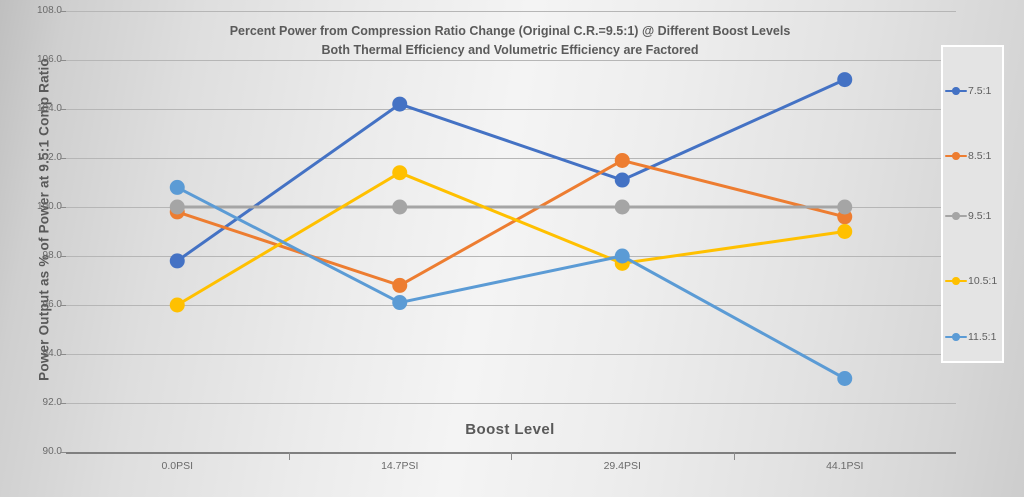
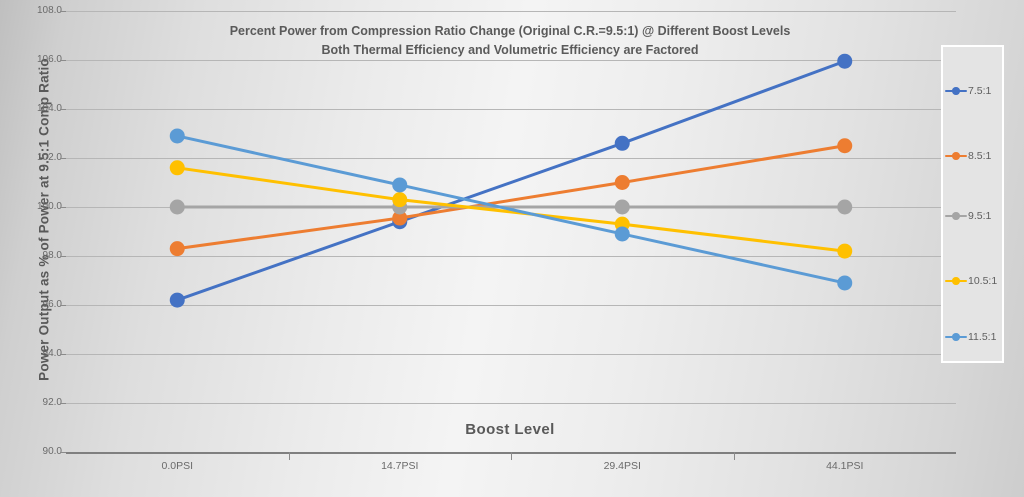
7.5:1/0.0PSI: 97.8 -> 96.2
8.5:1/0.0PSI: 99.8 -> 98.3
10.5:1/0.0PSI: 96.0 -> 101.6
11.5:1/0.0PSI: 100.8 -> 102.9
7.5:1/14.7PSI: 104.2 -> 99.4
8.5:1/14.7PSI: 96.8 -> 99.5
10.5:1/14.7PSI: 101.4 -> 100.3
11.5:1/14.7PSI: 96.1 -> 100.9
7.5:1/29.4PSI: 101.1 -> 102.6
8.5:1/29.4PSI: 101.9 -> 101.0
10.5:1/29.4PSI: 97.7 -> 99.3
11.5:1/29.4PSI: 98.0 -> 98.9
7.5:1/44.1PSI: 105.2 -> 106.0
8.5:1/44.1PSI: 99.6 -> 102.5
10.5:1/44.1PSI: 99.0 -> 98.2
11.5:1/44.1PSI: 93.0 -> 96.9
